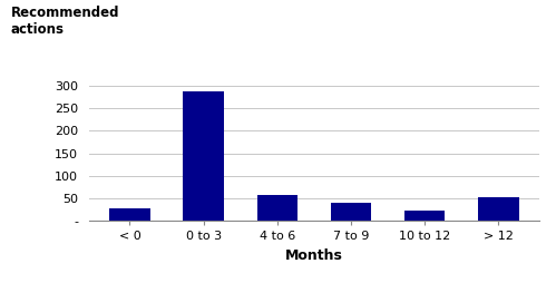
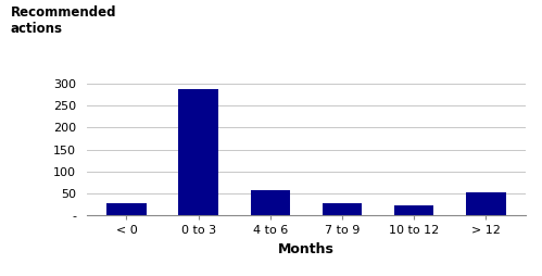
7 to 9: 40 -> 27
